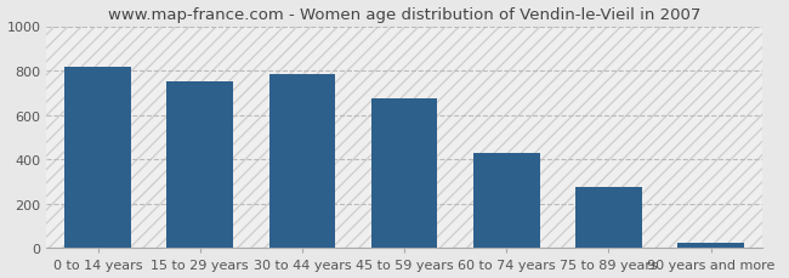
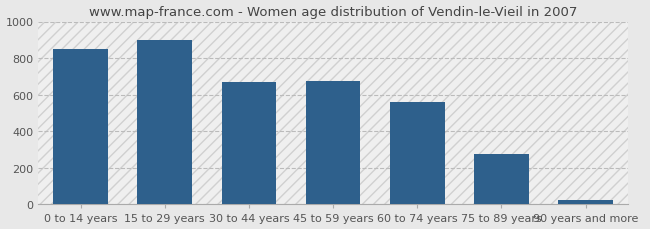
0 to 14 years: 820 -> 850
15 to 29 years: 750 -> 900
30 to 44 years: 780 -> 670
60 to 74 years: 430 -> 560
